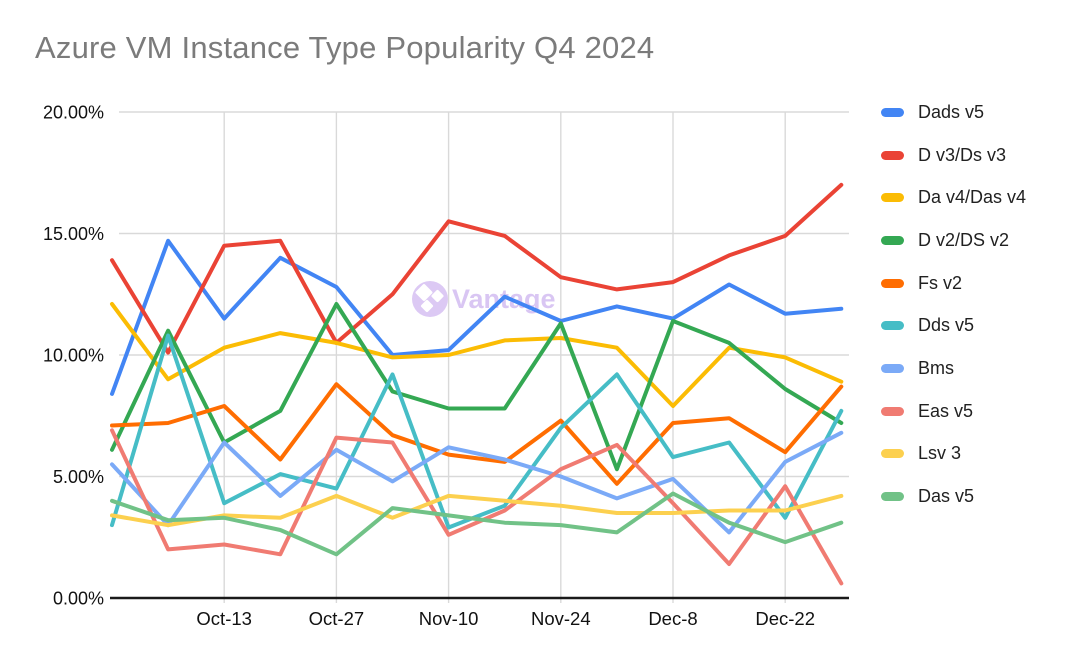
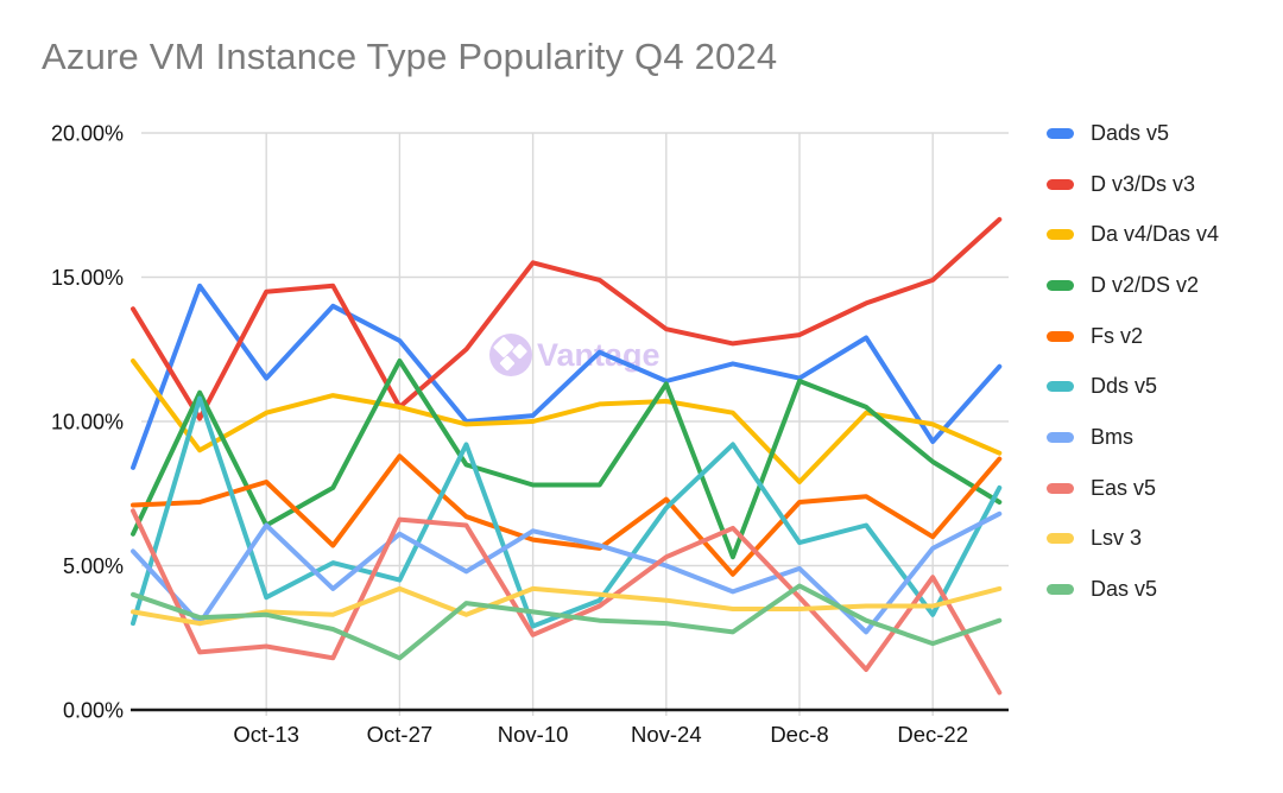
Dads v5/Dec-22: 11.7% -> 9.3%
